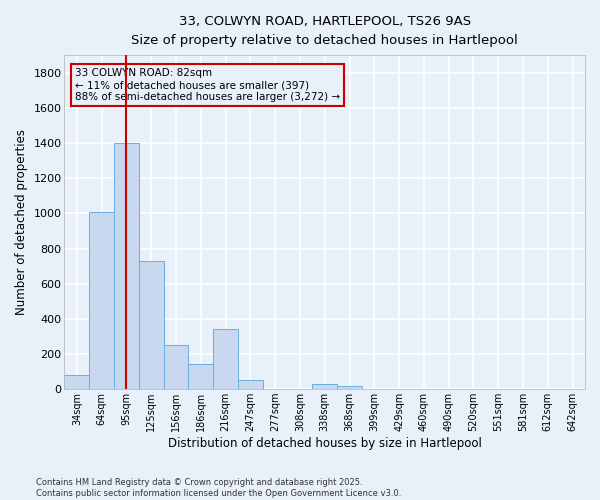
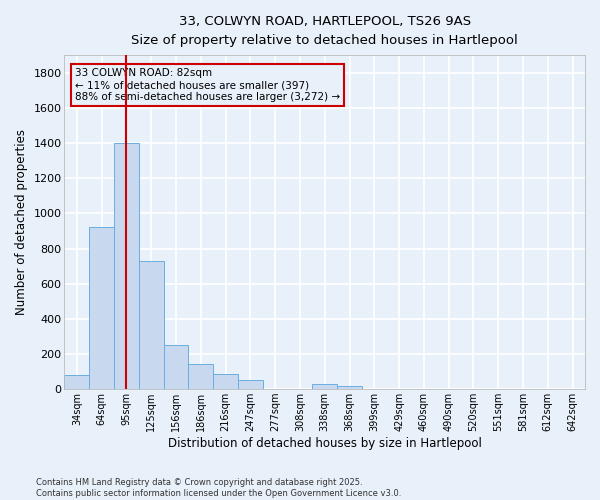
64sqm: 1010 -> 920
216sqm: 340 -> 80
